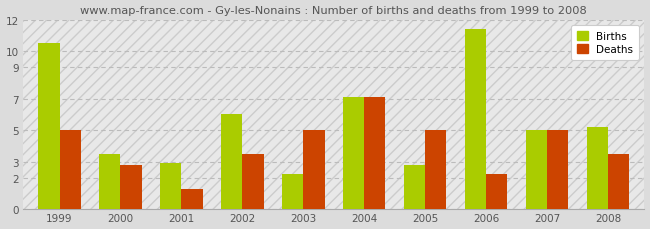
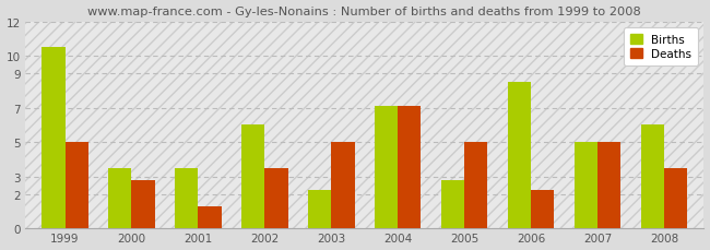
Births/2001: 2.9 -> 3.5
Births/2006: 11.4 -> 8.5
Births/2008: 5.2 -> 6.0
